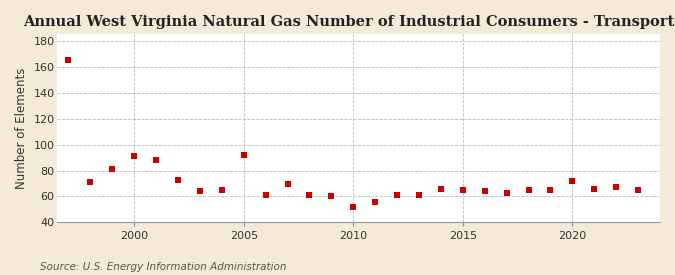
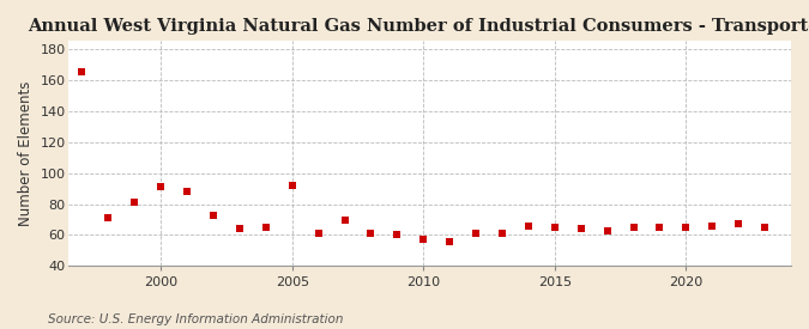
2010: 52 -> 57
2020: 72 -> 65
